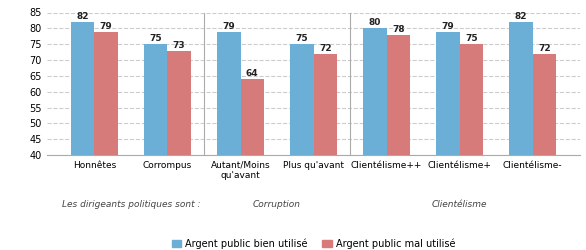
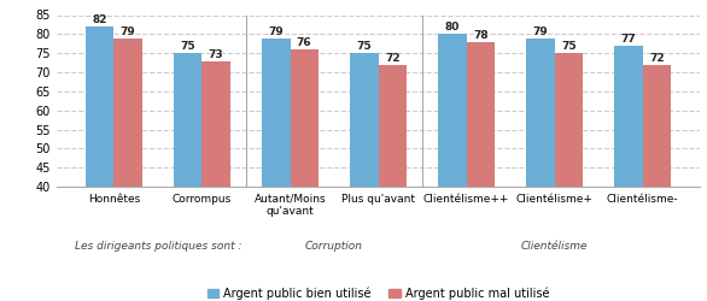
Argent public mal utilisé/Autant/Moins qu'avant: 64 -> 76
Argent public bien utilisé/Clientélisme-: 82 -> 77
